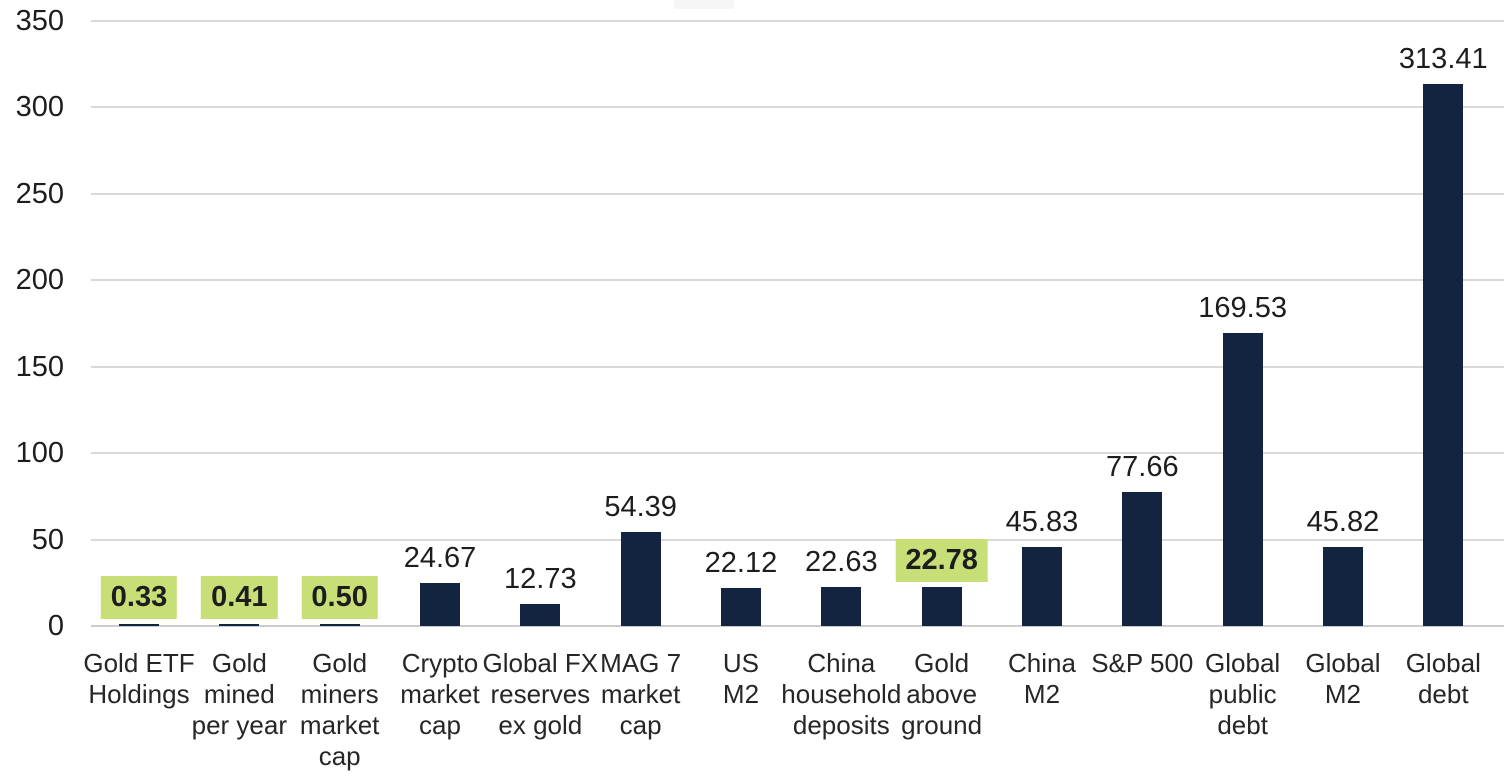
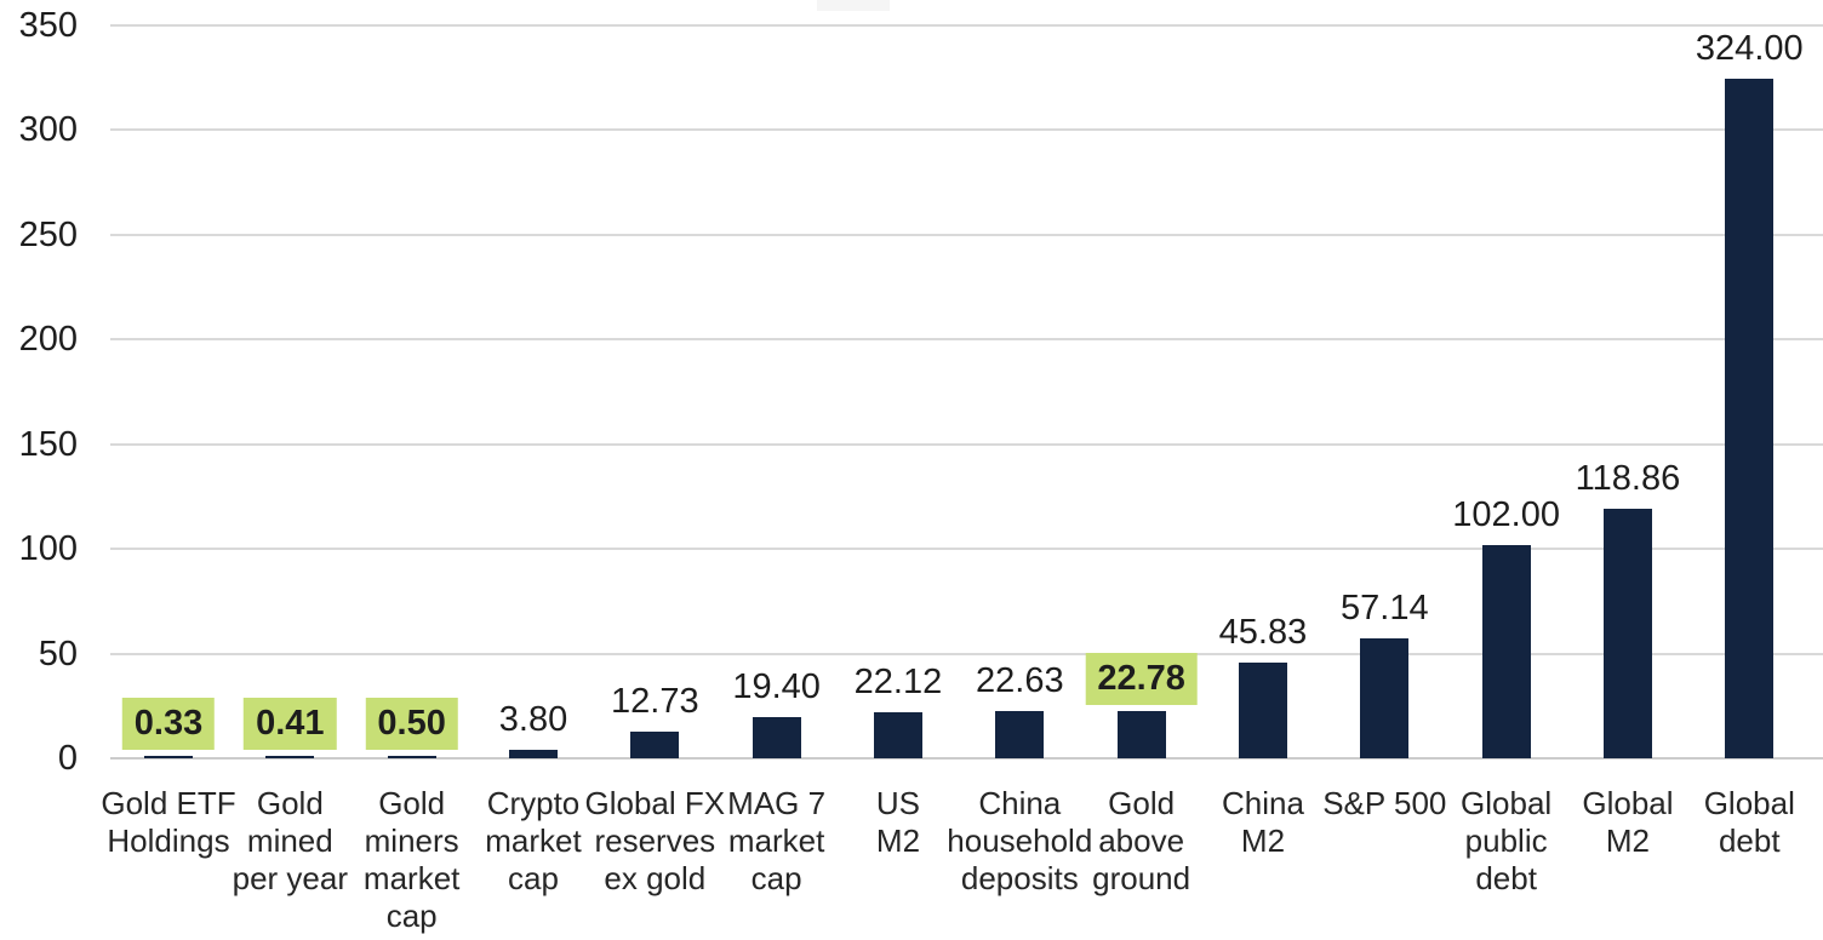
Crypto market cap: 24.67 -> 3.80
MAG 7 market cap: 54.39 -> 19.40
S&P 500: 77.66 -> 57.14
Global public debt: 169.53 -> 102.00
Global M2: 45.82 -> 118.86
Global debt: 313.41 -> 324.00
